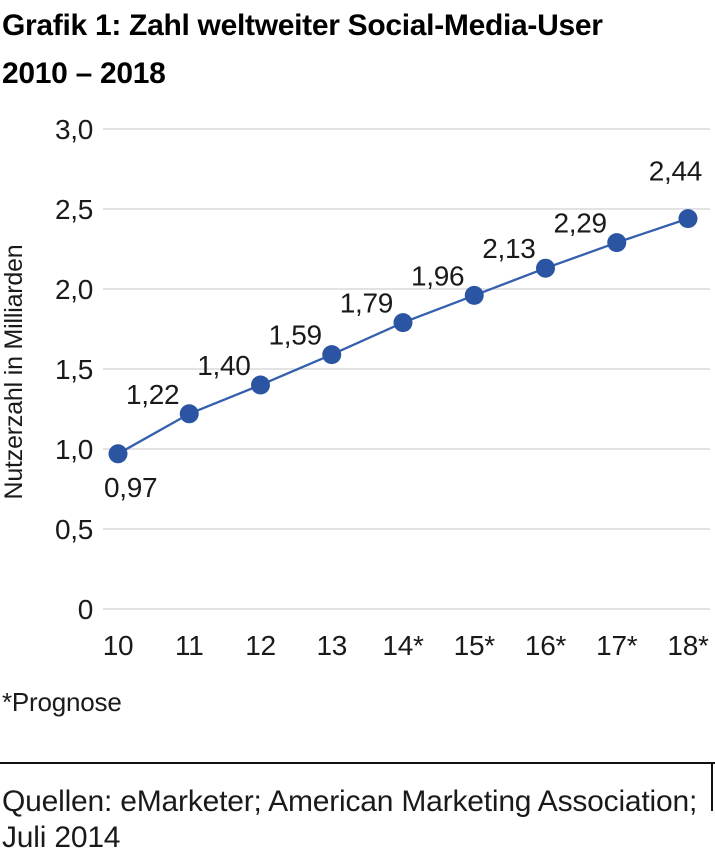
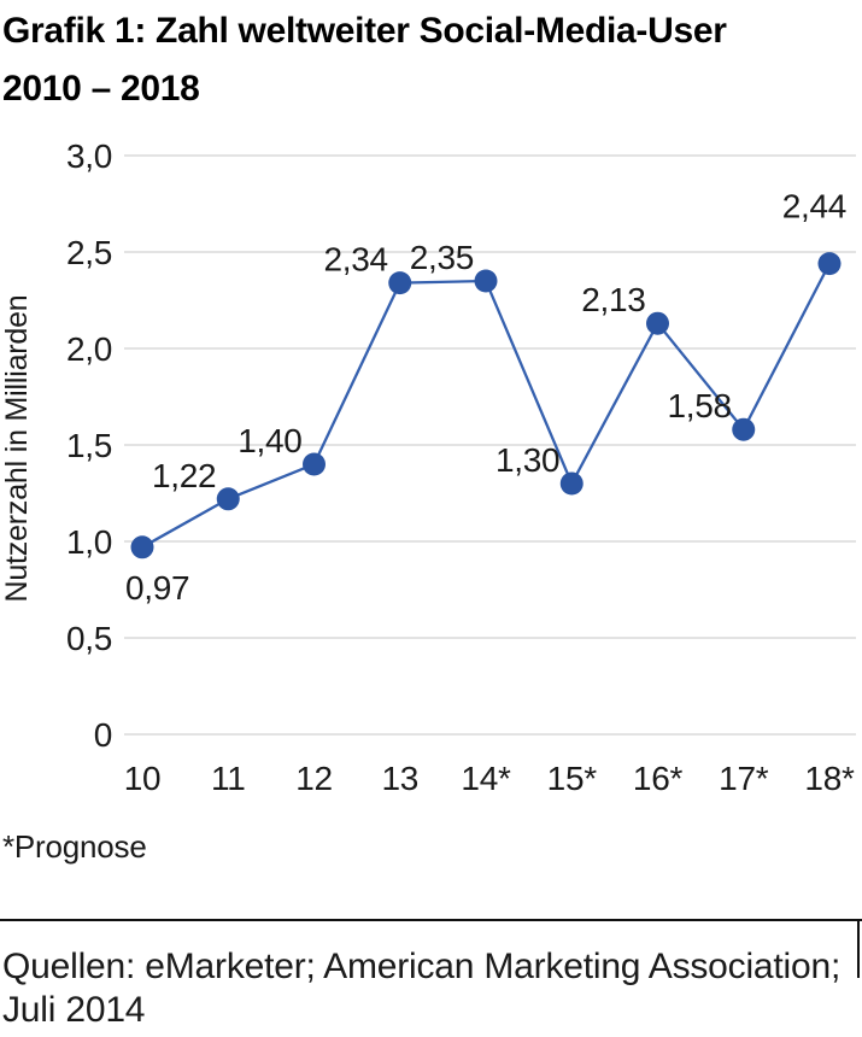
13: 1,59 -> 2,34
14*: 1,79 -> 2,35
15*: 1,96 -> 1,30
17*: 2,29 -> 1,58
